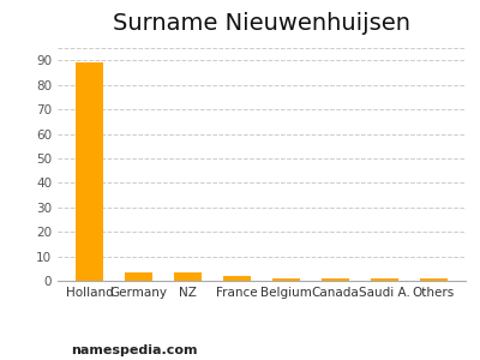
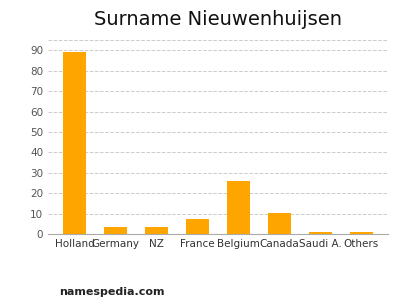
France: 2.2 -> 7.5
Belgium: 1.1 -> 26.0
Canada: 1.0 -> 10.5
